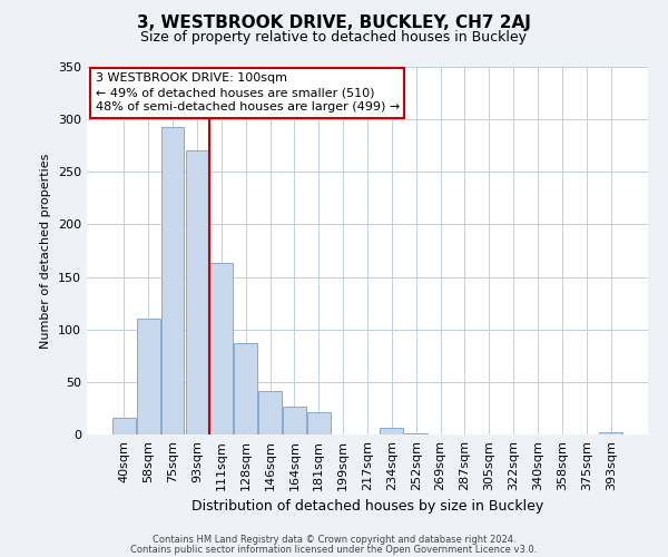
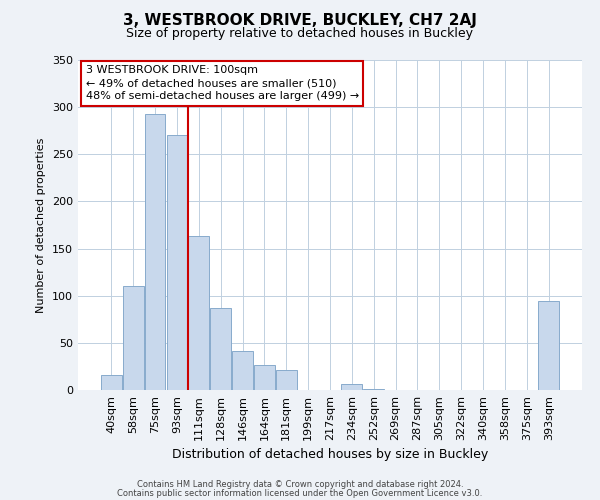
393sqm: 2 -> 94
